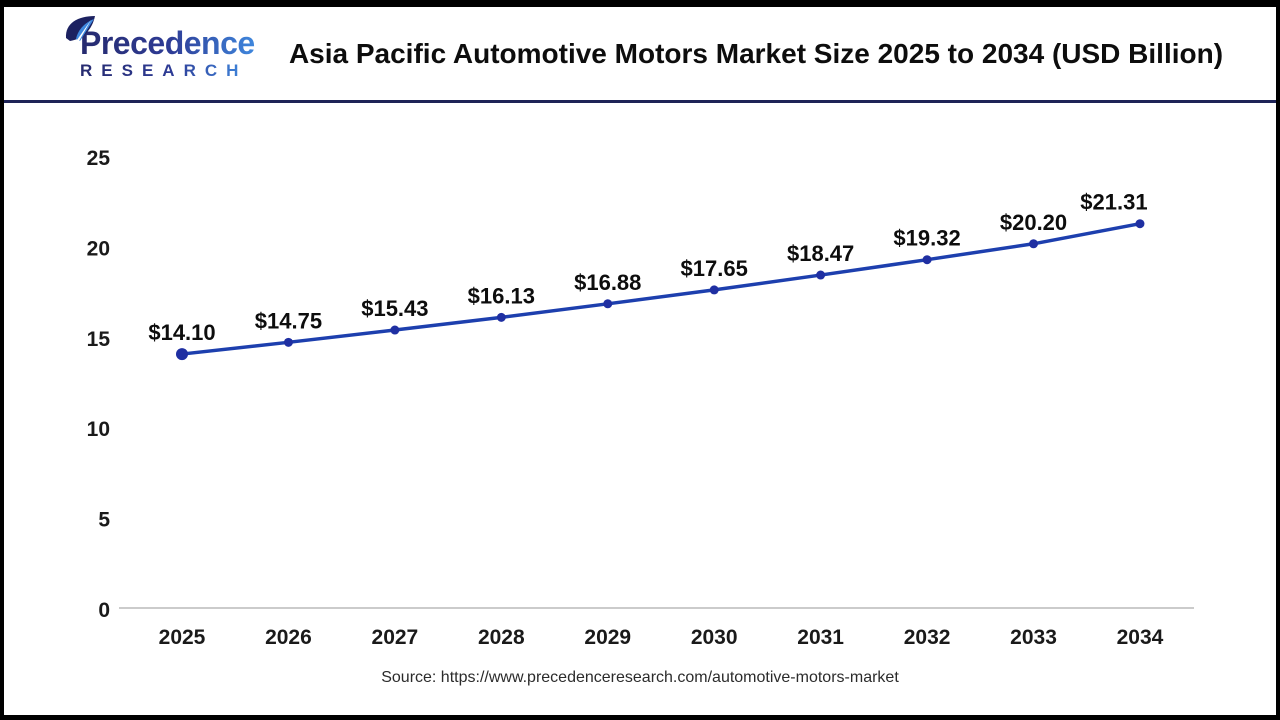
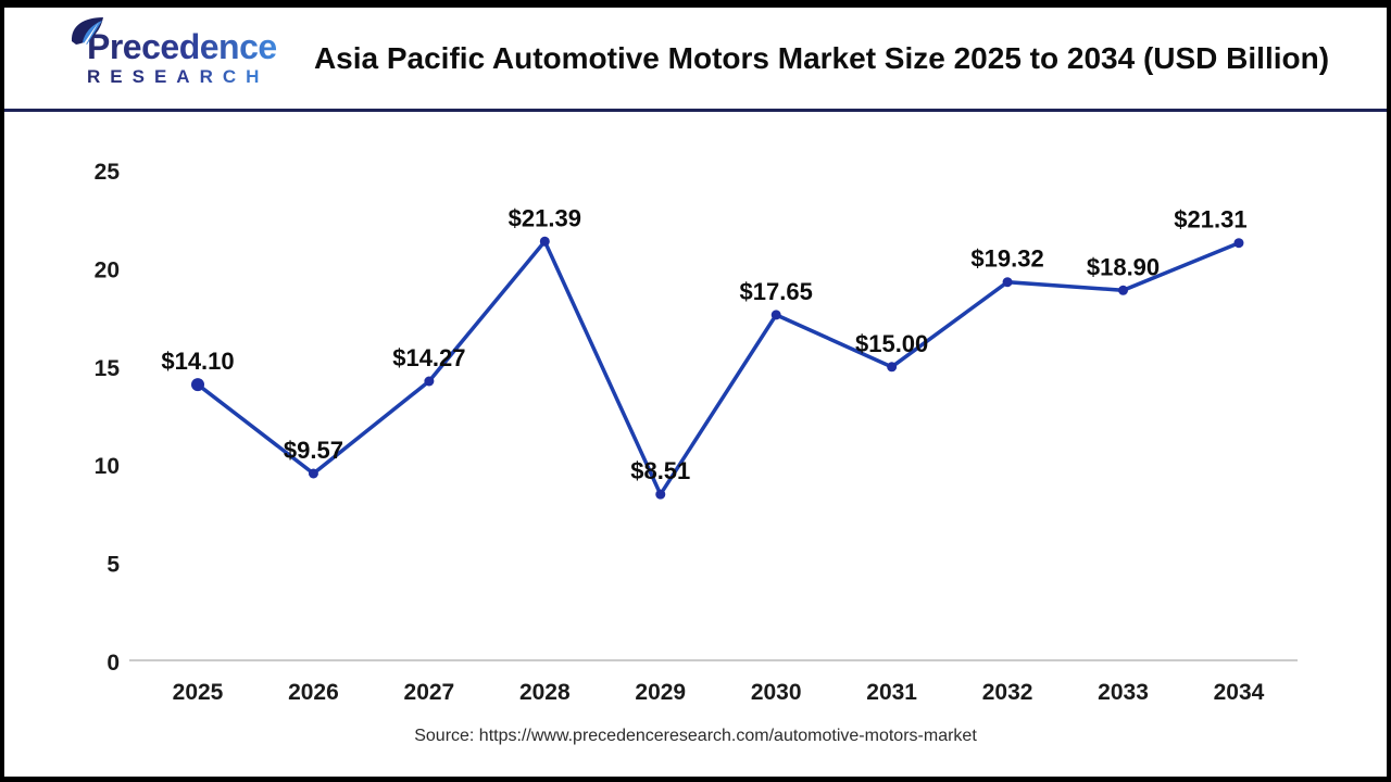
2026: $14.75 -> $9.57
2027: $15.43 -> $14.27
2028: $16.13 -> $21.39
2029: $16.88 -> $8.51
2031: $18.47 -> $15.00
2033: $20.20 -> $18.90
